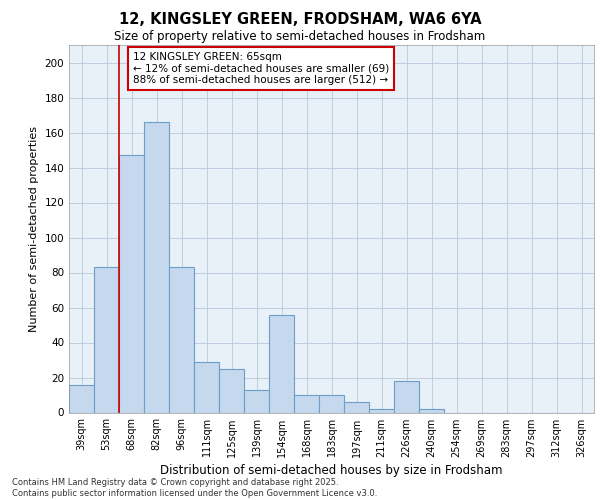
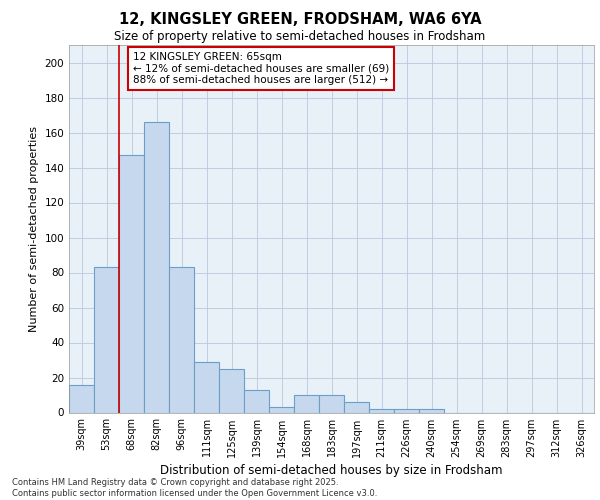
154sqm: 56 -> 3
226sqm: 18 -> 2
